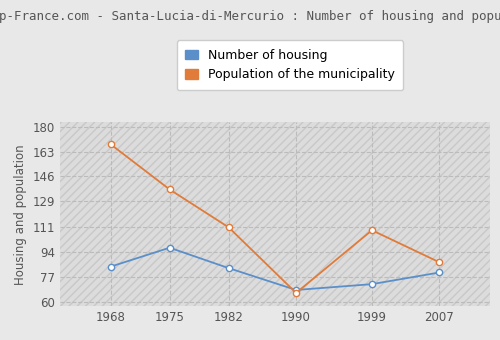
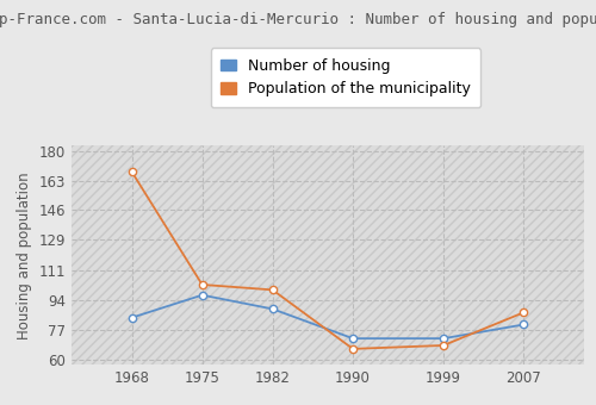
Population of the municipality/1975: 137 -> 103
Number of housing/1982: 83 -> 89
Population of the municipality/1982: 111 -> 100
Number of housing/1990: 68 -> 72
Population of the municipality/1999: 109 -> 68
